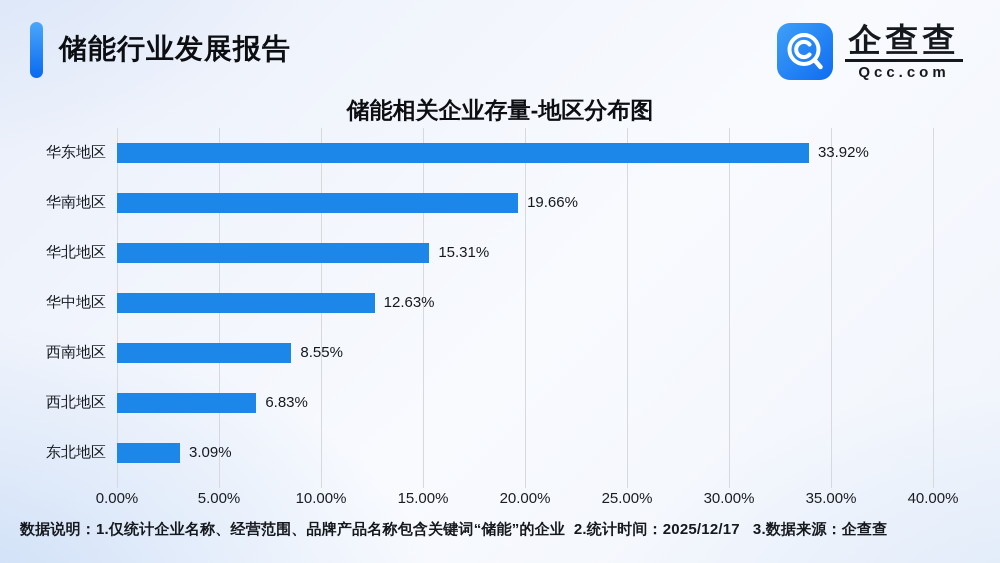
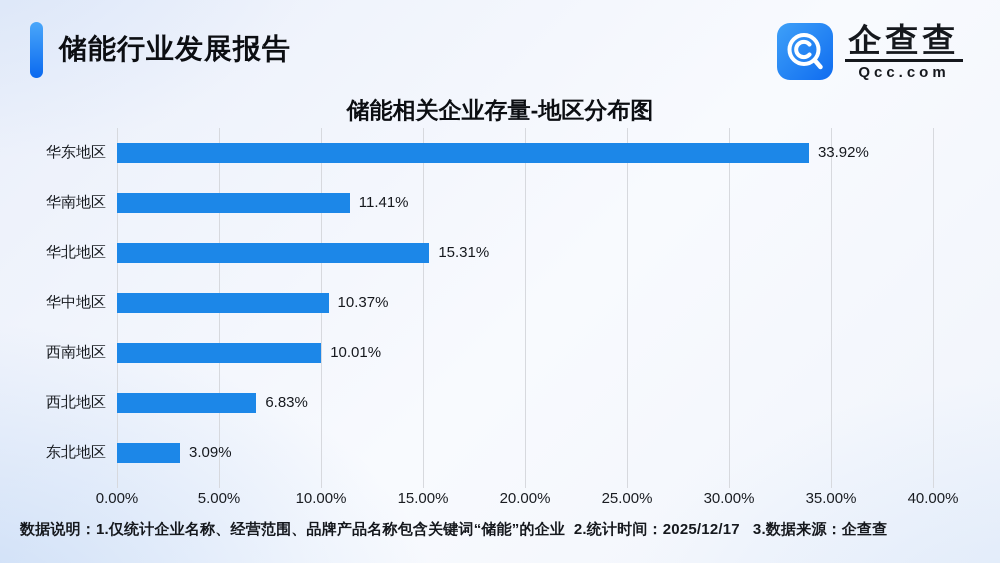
华南地区: 19.66% -> 11.41%
华中地区: 12.63% -> 10.37%
西南地区: 8.55% -> 10.01%
